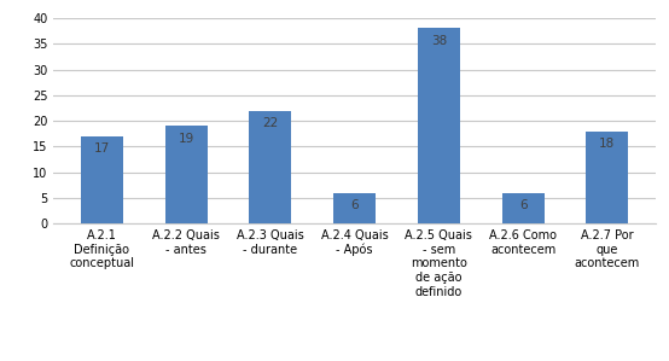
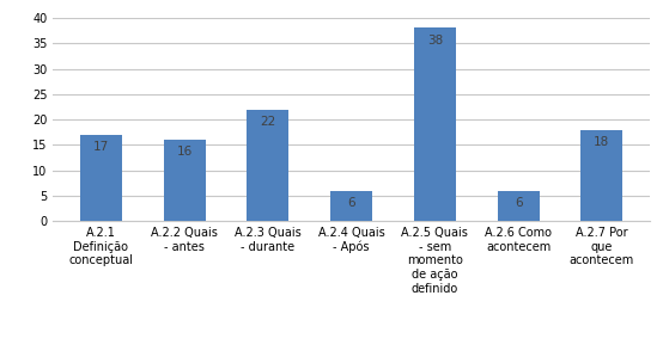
A.2.2 Quais - antes: 19 -> 16
